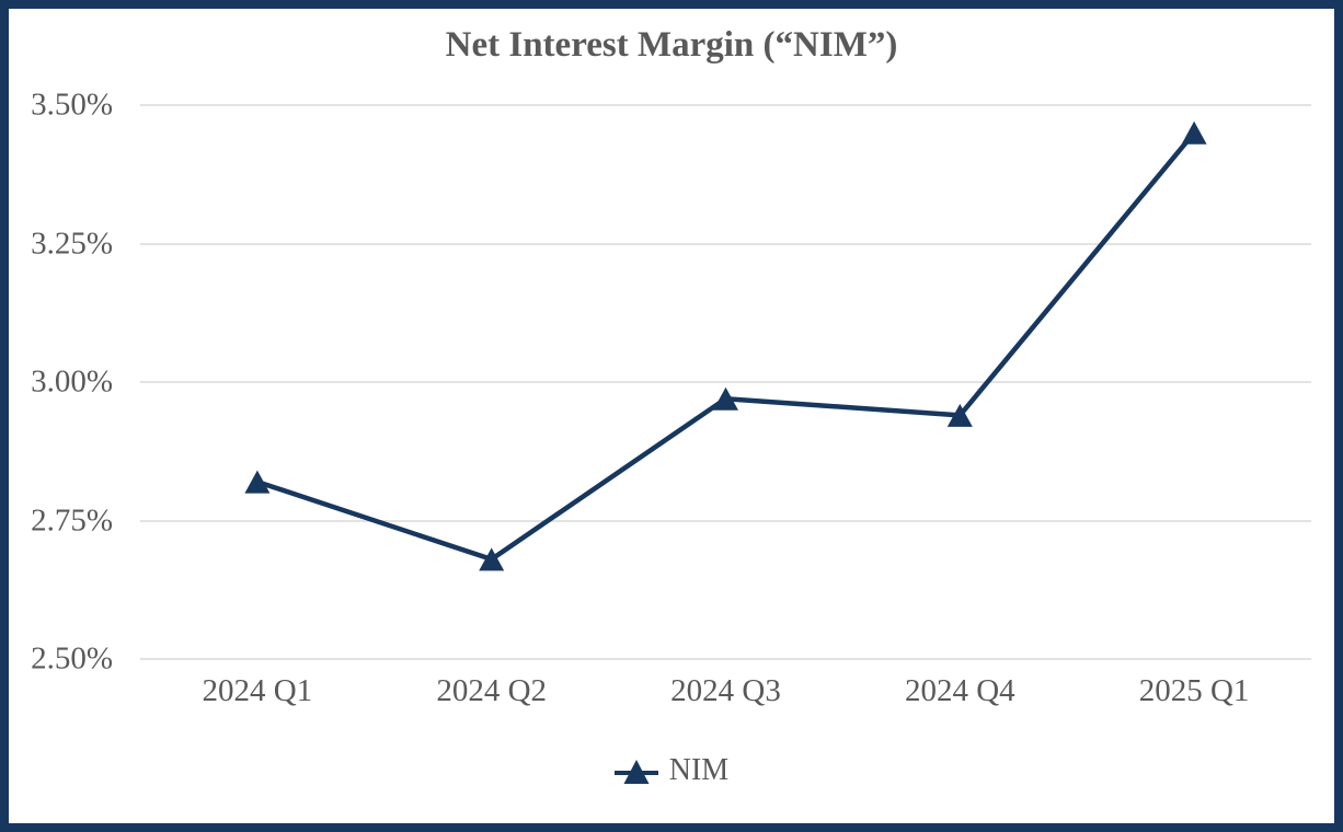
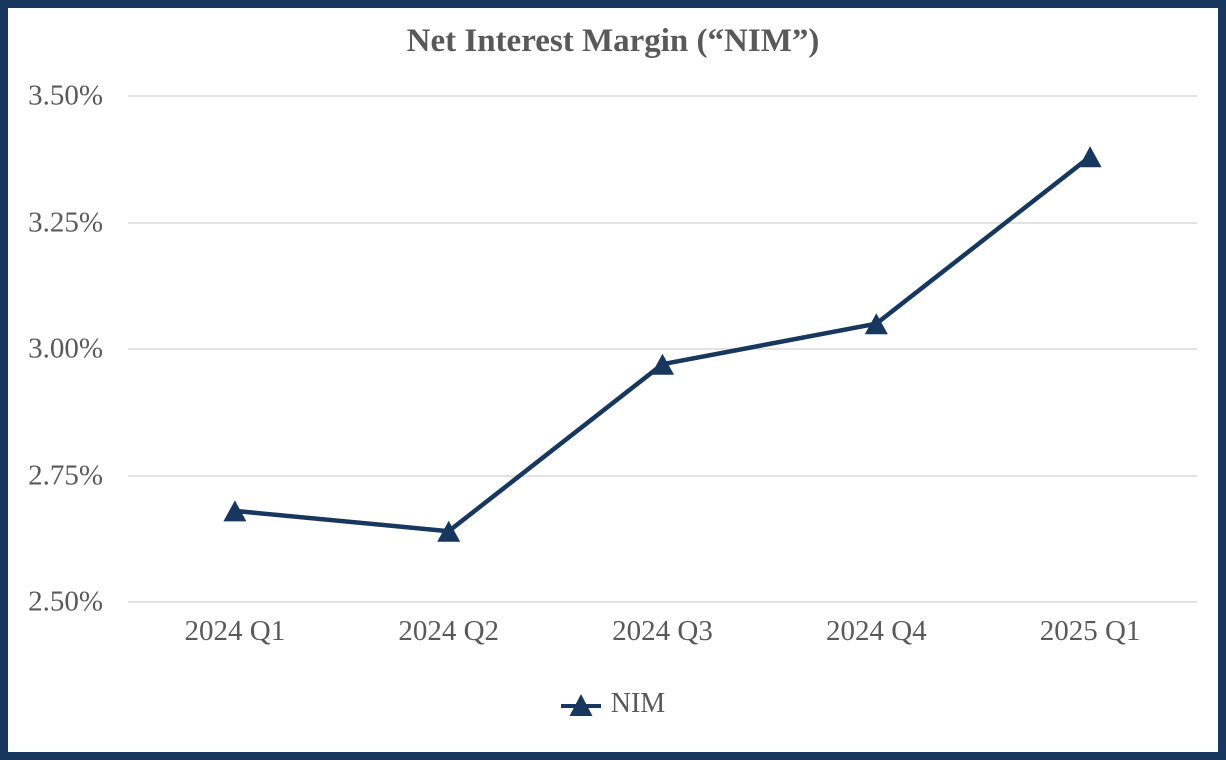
2024 Q1: 2.82% -> 2.68%
2024 Q2: 2.68% -> 2.64%
2024 Q4: 2.94% -> 3.05%
2025 Q1: 3.45% -> 3.38%
